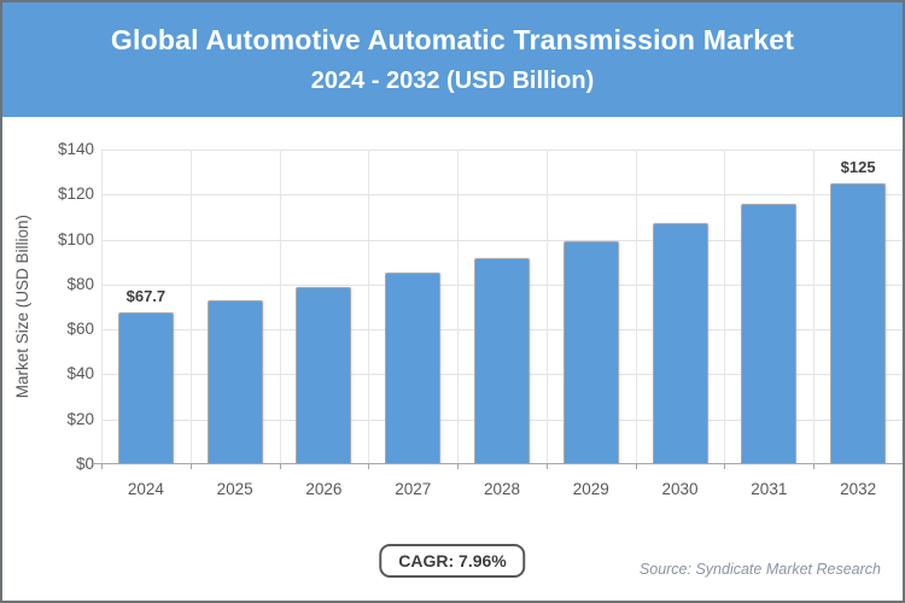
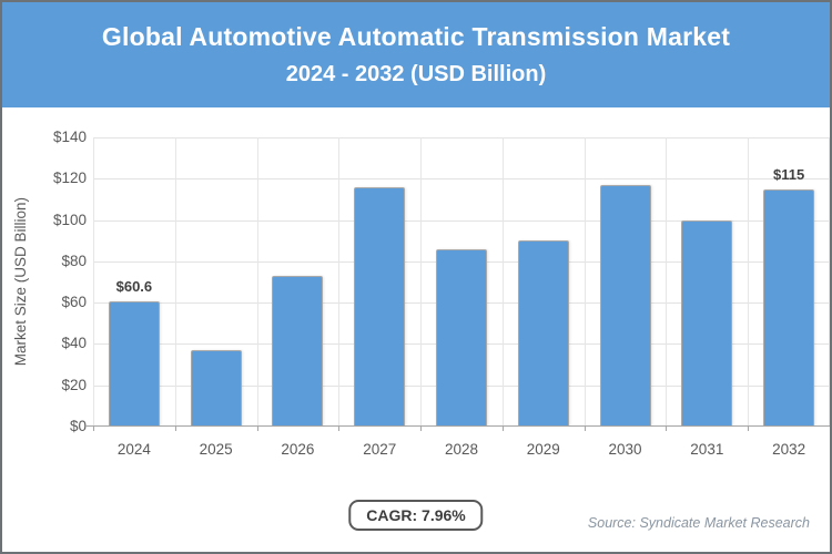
2024: $67.7 -> $60.6
2025: $73 -> $37
2026: $79 -> $73
2027: $85 -> $116
2028: $92 -> $86
2029: $99 -> $90
2030: $107 -> $117
2031: $116 -> $100
2032: $125 -> $115
